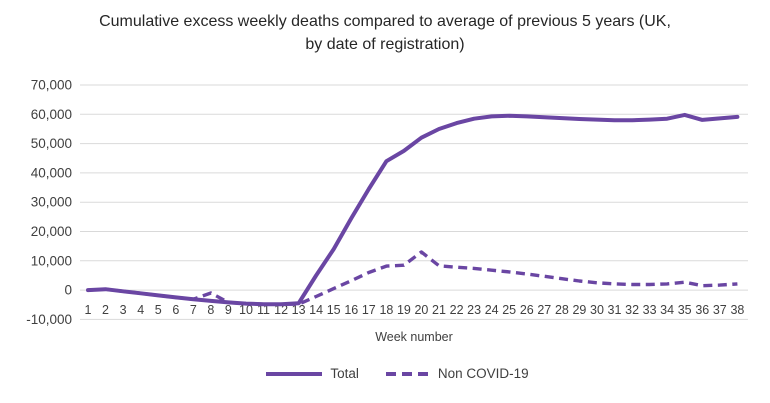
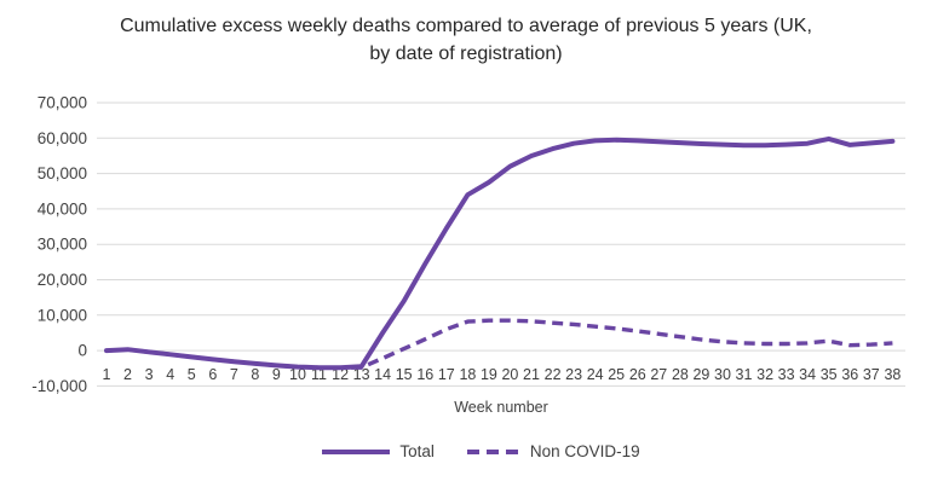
Non COVID-19/8: -1000 -> -4000
Non COVID-19/20: 13000 -> 8000
